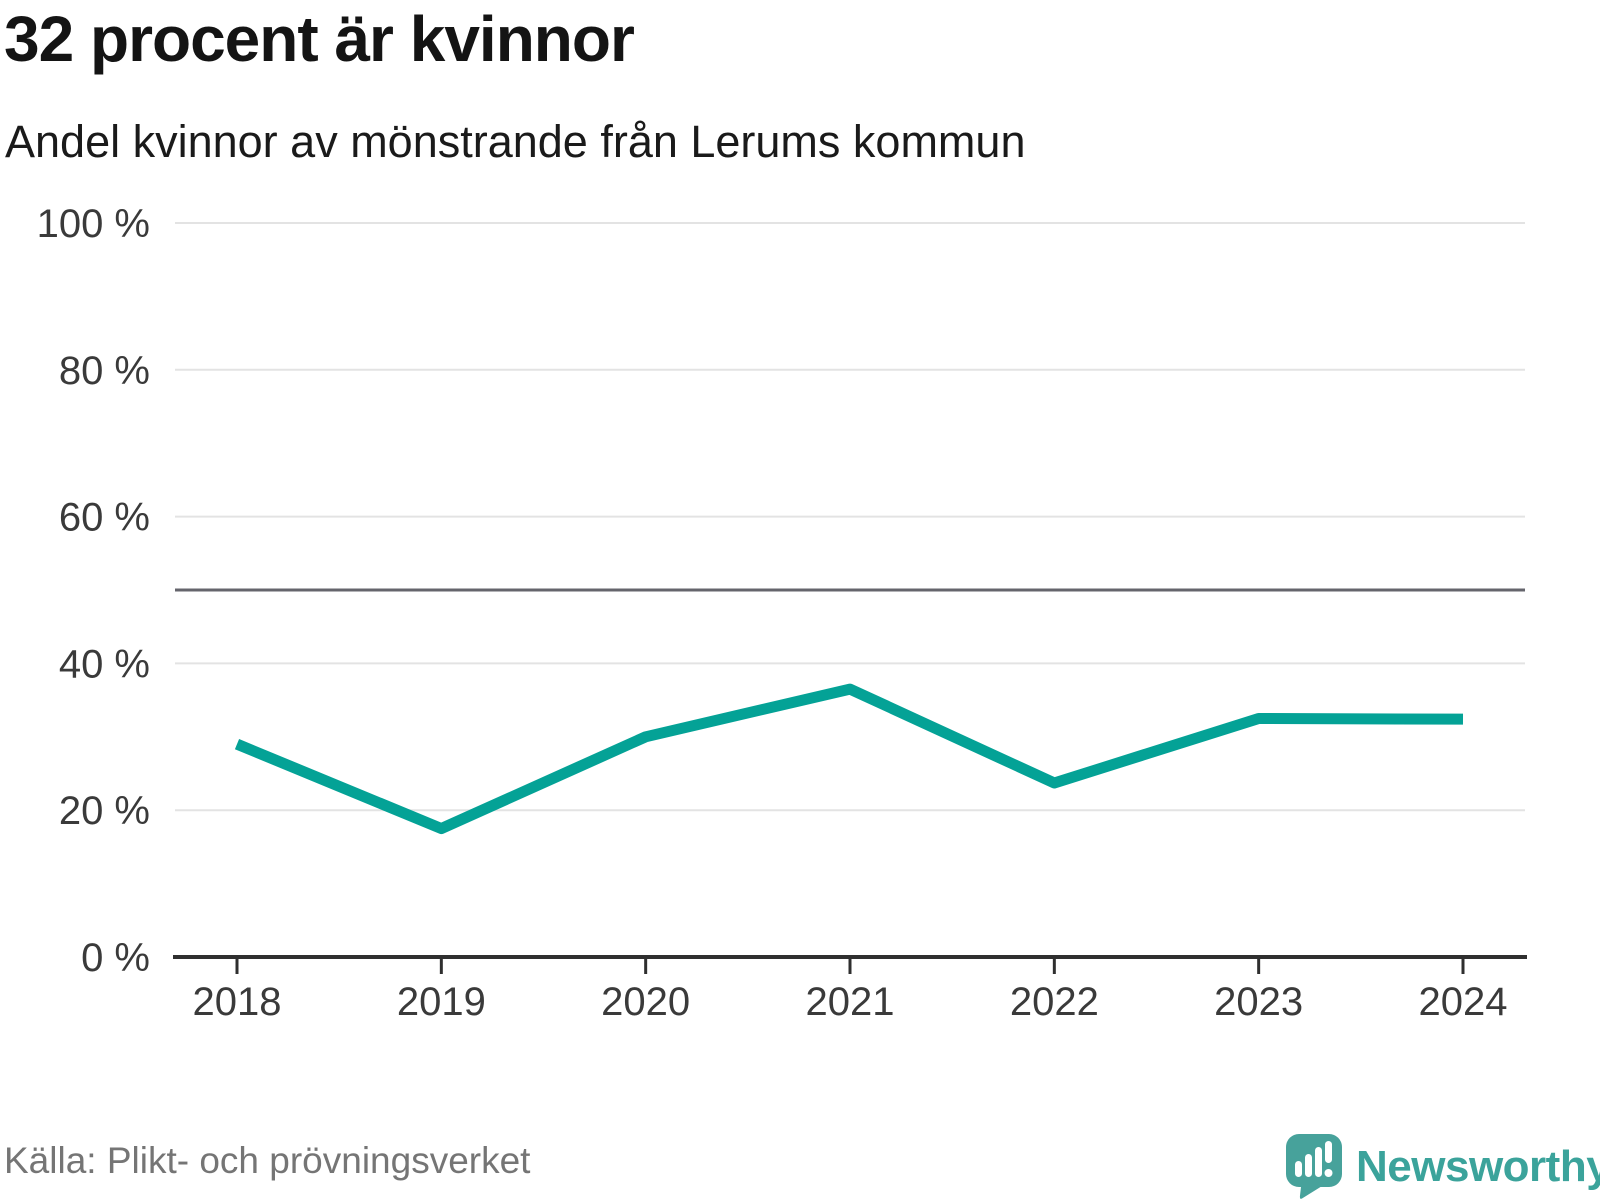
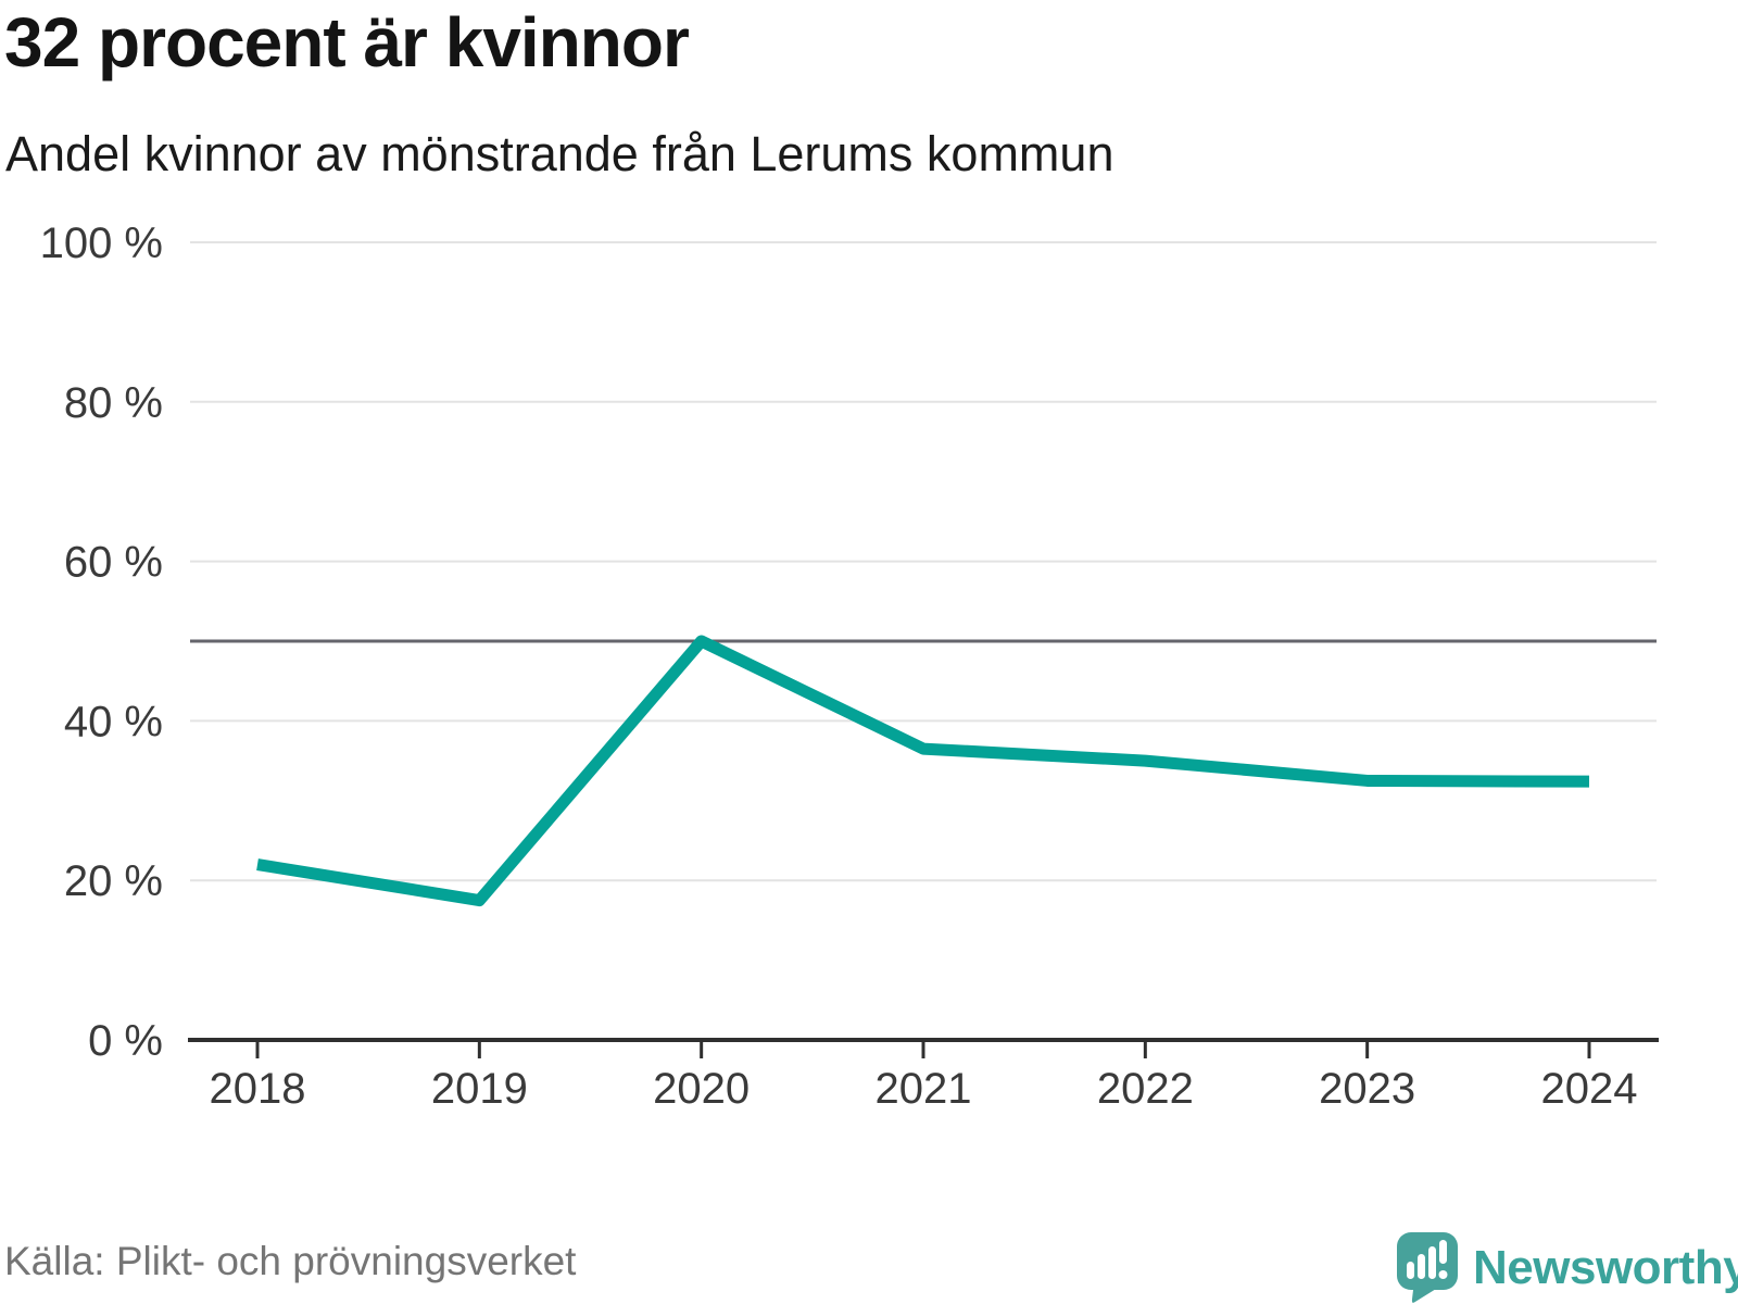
2018: 29% -> 22%
2020: 30% -> 50%
2022: 24% -> 35%
